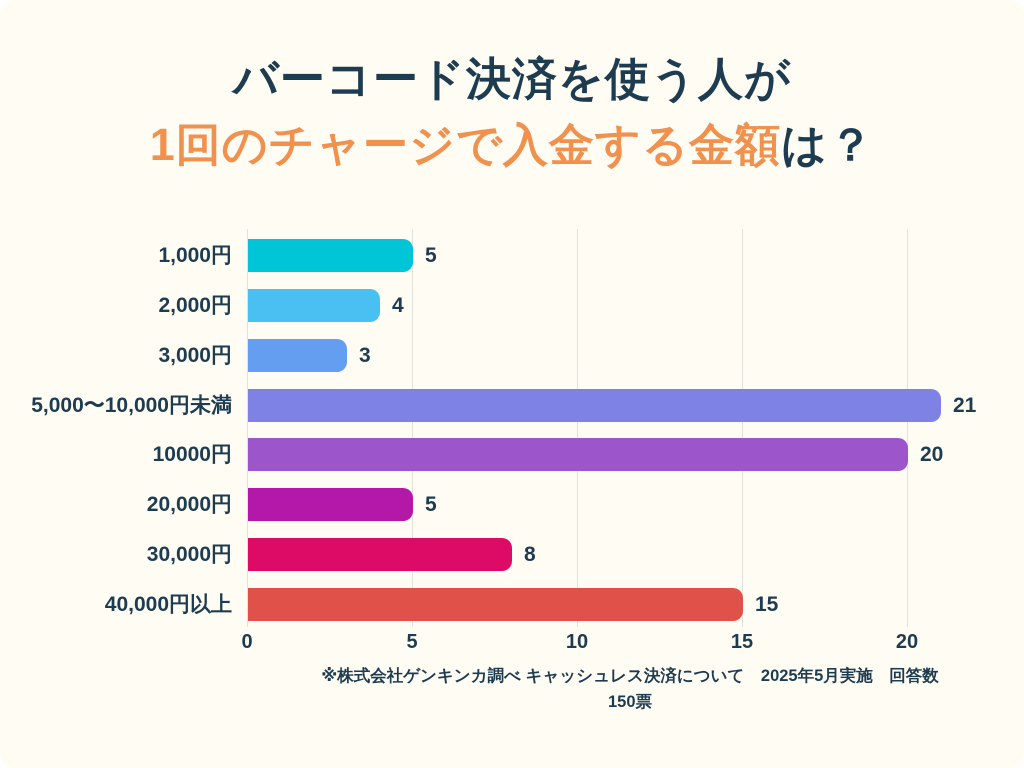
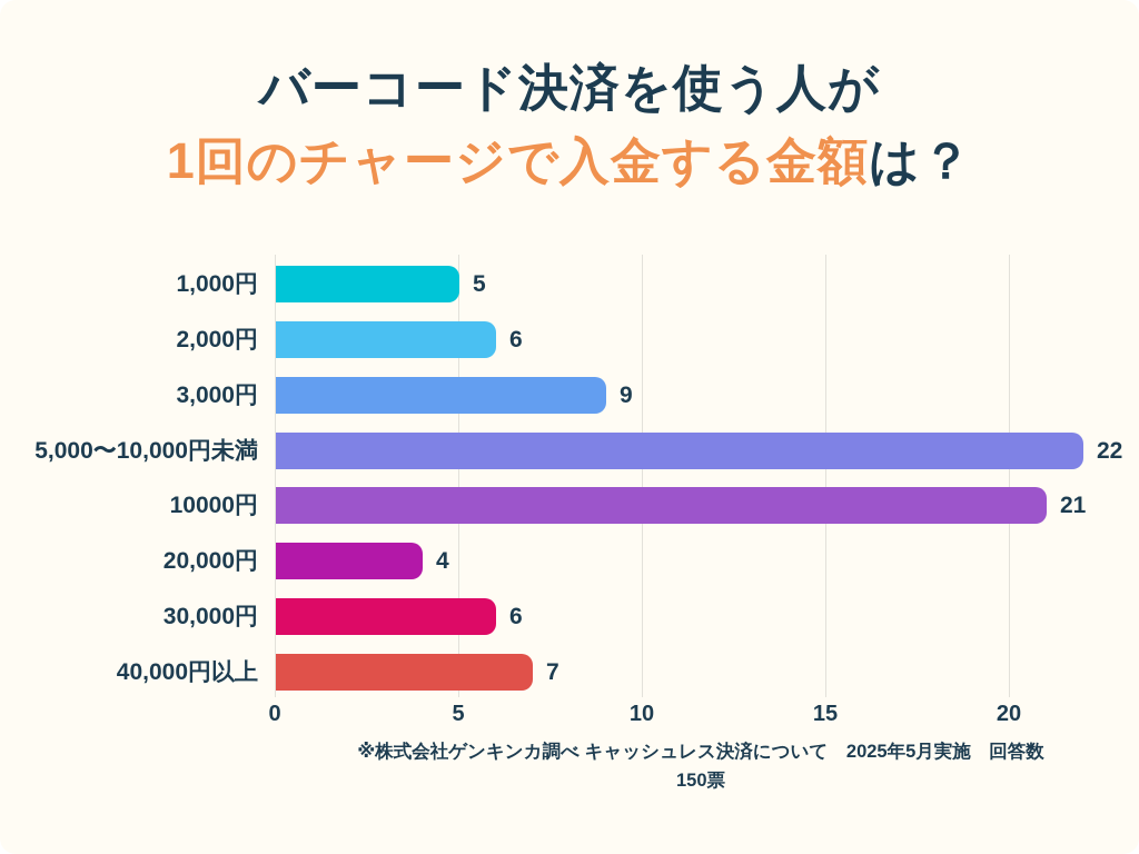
2,000円: 4 -> 6
3,000円: 3 -> 9
5,000〜10,000円未満: 21 -> 22
10000円: 20 -> 21
20,000円: 5 -> 4
30,000円: 8 -> 6
40,000円以上: 15 -> 7
